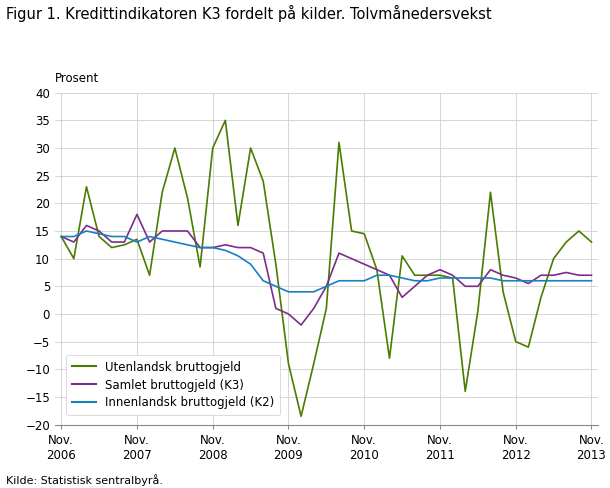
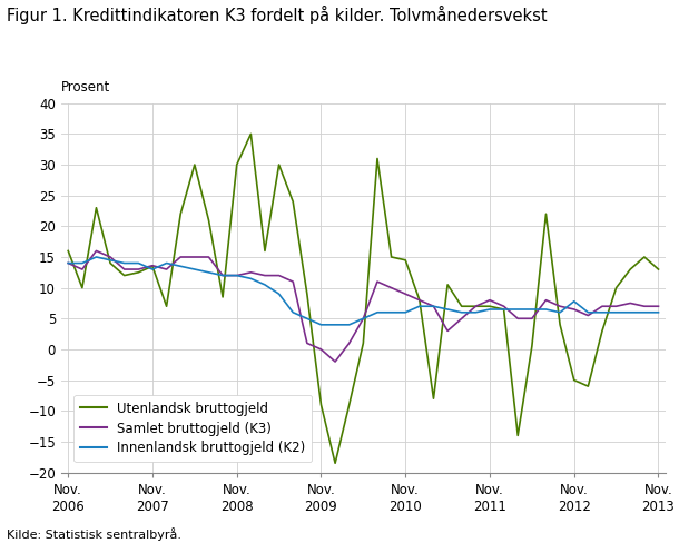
Utenlandsk bruttogjeld/Nov. 2006: 14.0 -> 16.0
Samlet bruttogjeld (K3)/Nov. 2007: 18.0 -> 13.6
Innenlandsk bruttogjeld (K2)/Nov. 2012: 6.0 -> 7.8
